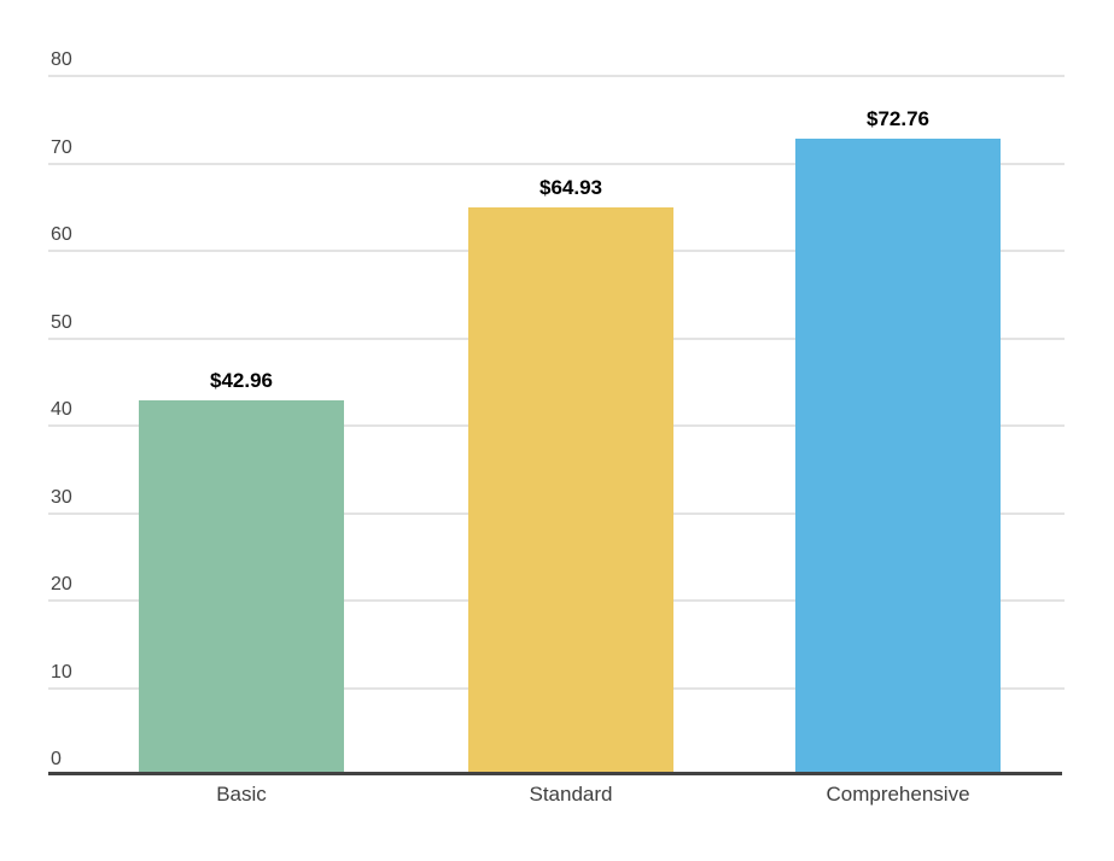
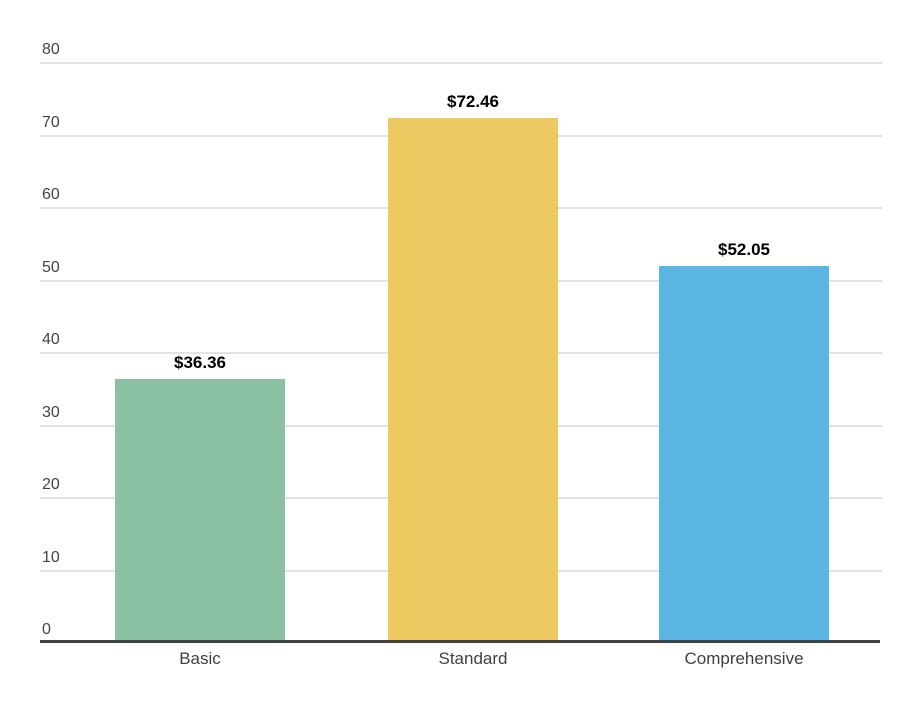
Basic: $42.96 -> $36.36
Standard: $64.93 -> $72.46
Comprehensive: $72.76 -> $52.05
